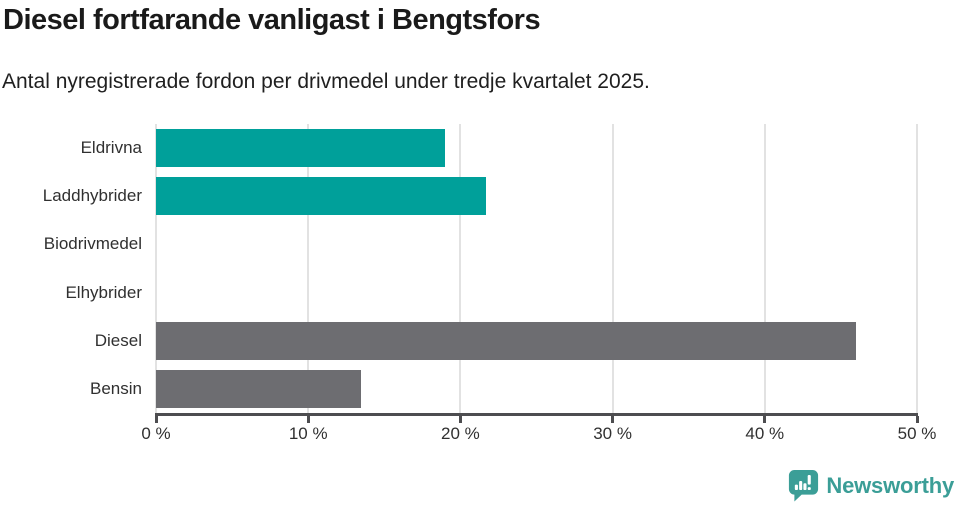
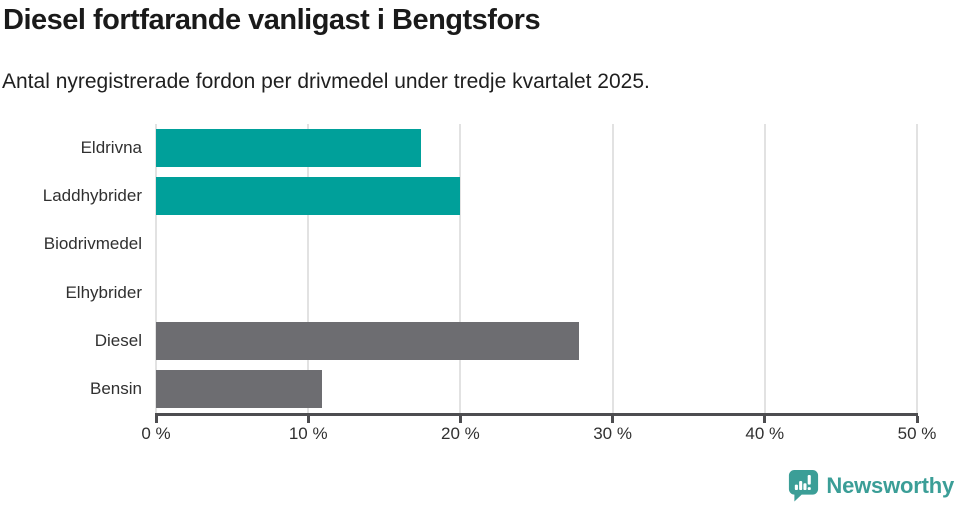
Eldrivna: 19.0% -> 17.4%
Laddhybrider: 21.7% -> 20.0%
Diesel: 46.0% -> 27.8%
Bensin: 13.5% -> 10.9%
